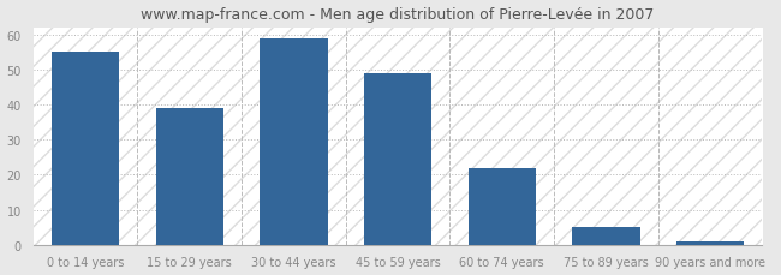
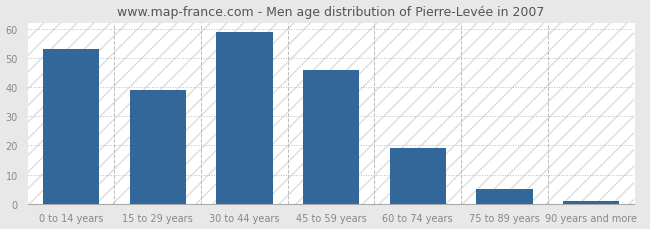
0 to 14 years: 55 -> 53
45 to 59 years: 49 -> 46
60 to 74 years: 22 -> 19
